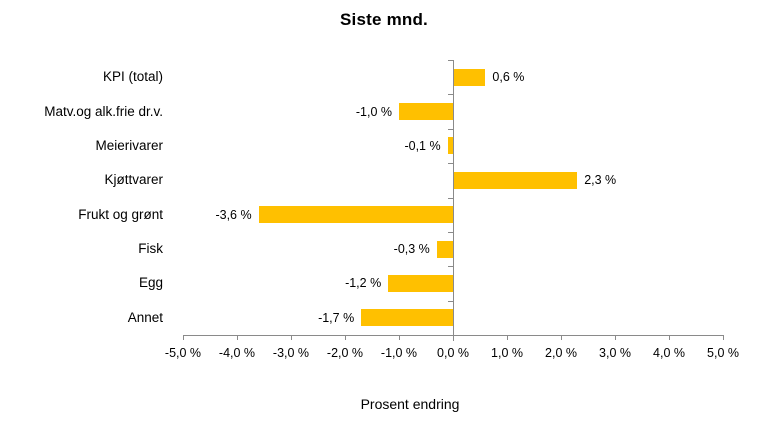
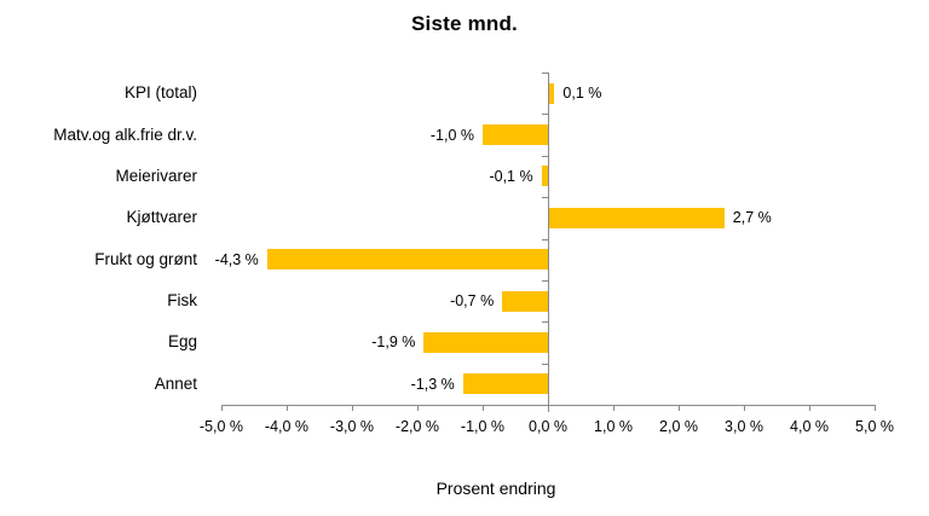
KPI (total): 0,6 -> 0,1
Kjøttvarer: 2,3 -> 2,7
Frukt og grønt: -3,6 -> -4,3
Fisk: -0,3 -> -0,7
Egg: -1,2 -> -1,9
Annet: -1,7 -> -1,3
